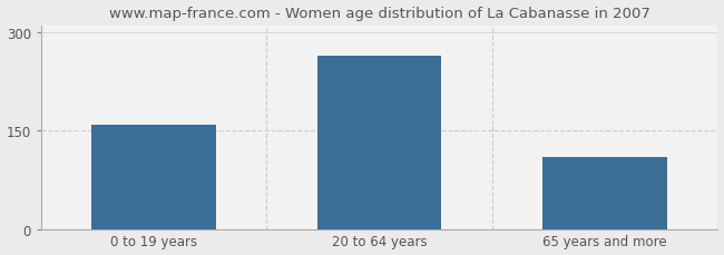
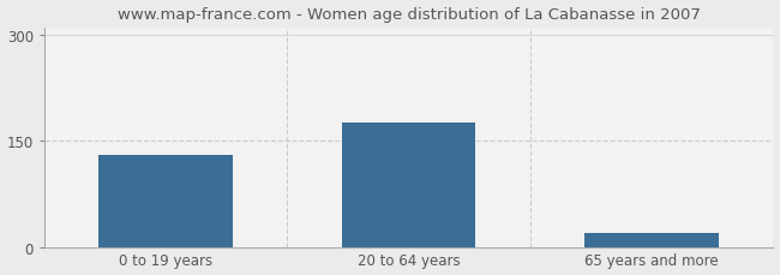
0 to 19 years: 158 -> 130
20 to 64 years: 264 -> 175
65 years and more: 110 -> 20
